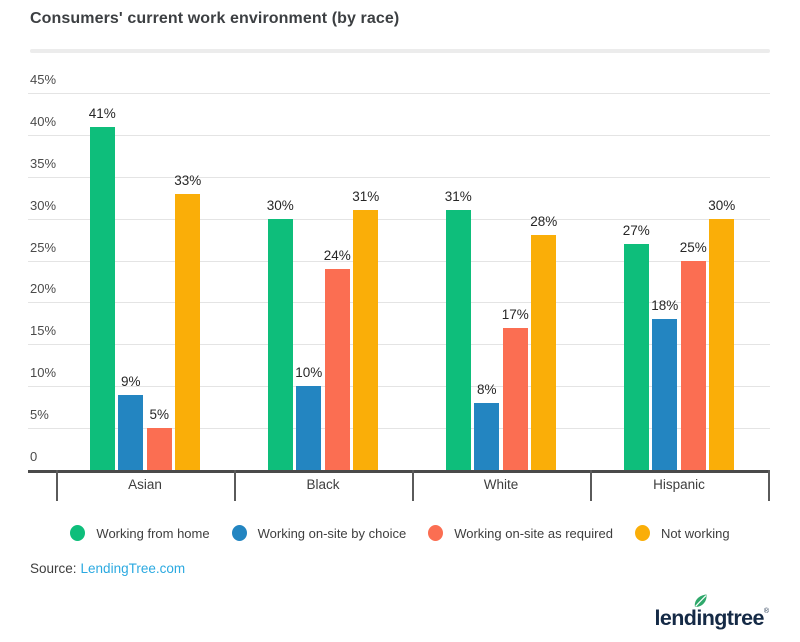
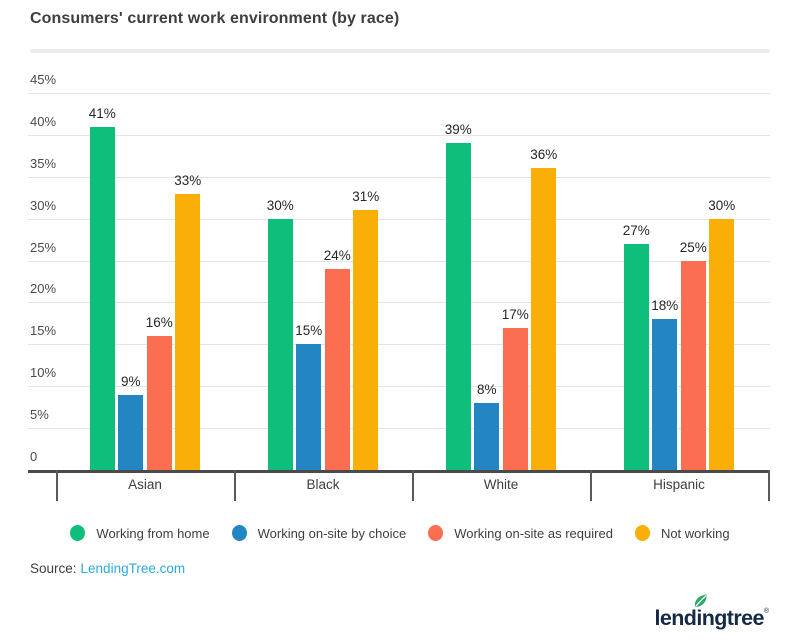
Working on-site as required/Asian: 5% -> 16%
Working on-site by choice/Black: 10% -> 15%
Working from home/White: 31% -> 39%
Not working/White: 28% -> 36%
